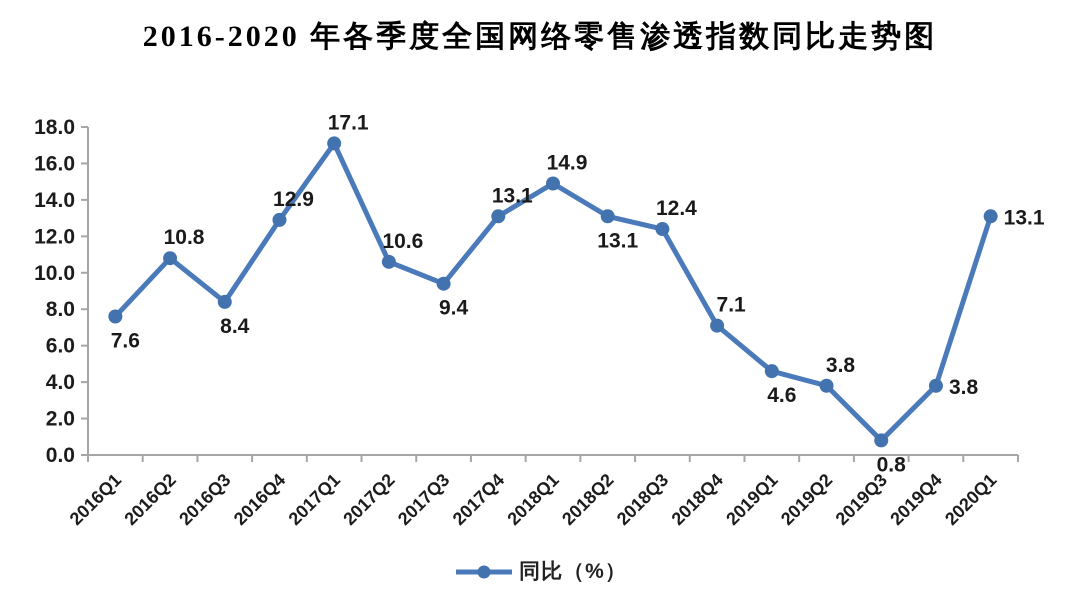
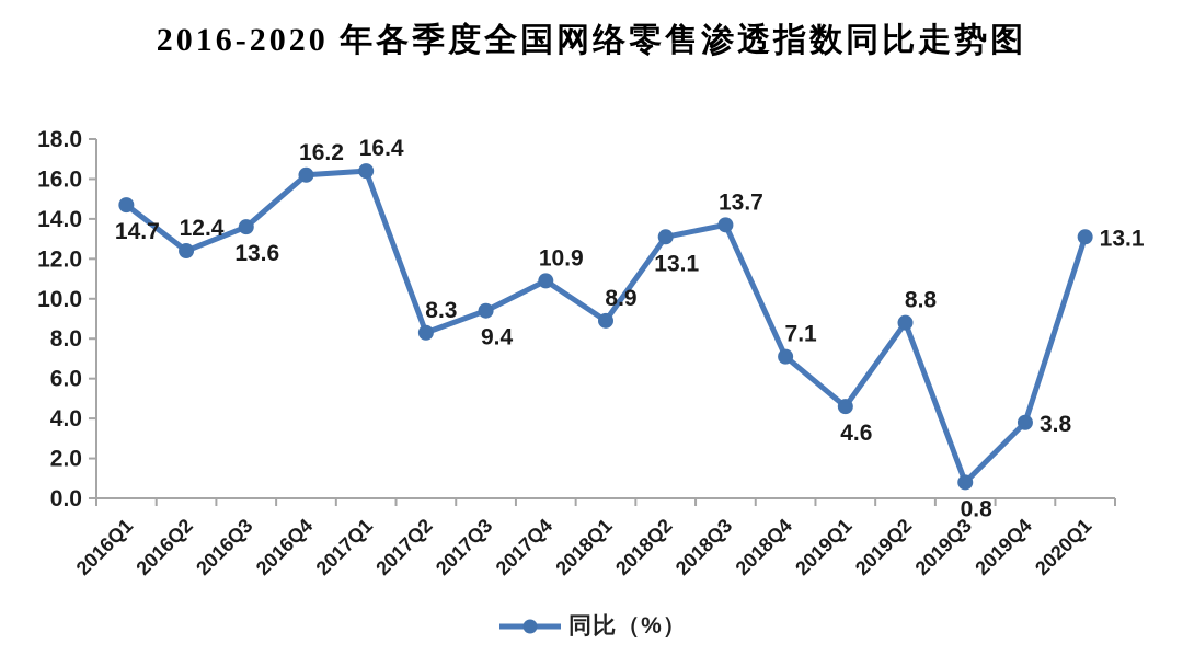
2016Q1: 7.6 -> 14.7
2016Q2: 10.8 -> 12.4
2016Q3: 8.4 -> 13.6
2016Q4: 12.9 -> 16.2
2017Q1: 17.1 -> 16.4
2017Q2: 10.6 -> 8.3
2017Q4: 13.1 -> 10.9
2018Q1: 14.9 -> 8.9
2018Q3: 12.4 -> 13.7
2019Q2: 3.8 -> 8.8
